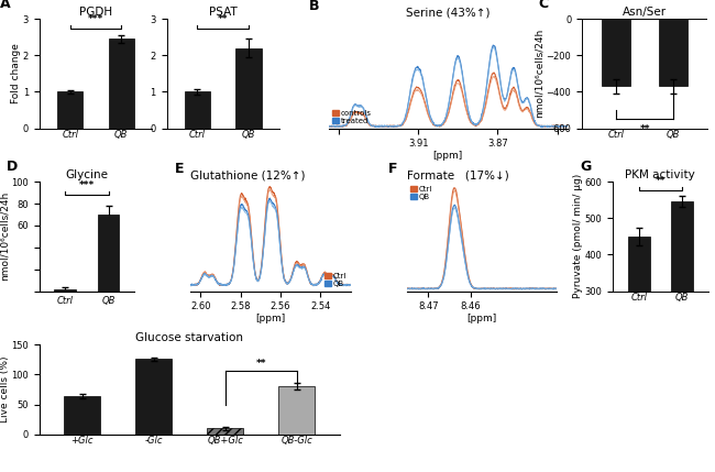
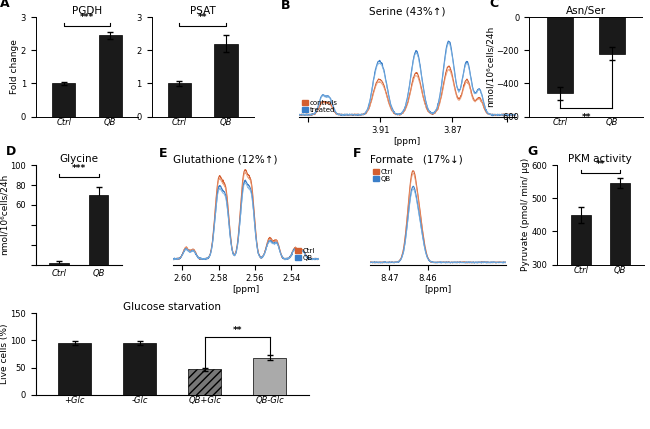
Asn/Ser/Ctrl: -370 -> -460
Asn/Ser/QB: -370 -> -220
Glucose starvation/+Glc: 64 -> 95
Glucose starvation/-Glc: 126 -> 95
Glucose starvation/QB+Glc: 10 -> 47
Glucose starvation/QB-Glc: 80 -> 68
